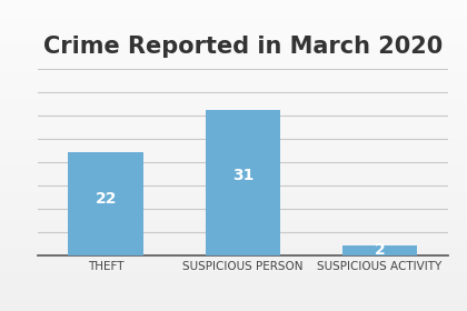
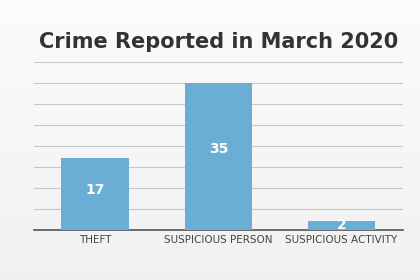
THEFT: 22 -> 17
SUSPICIOUS PERSON: 31 -> 35
